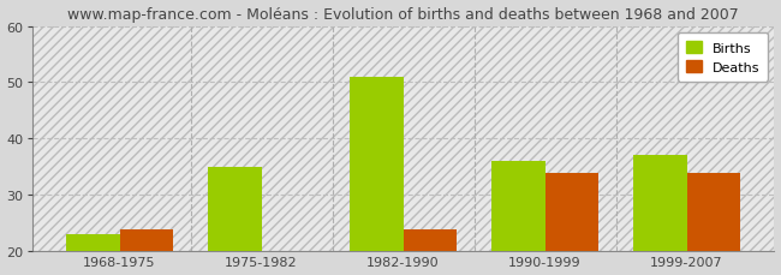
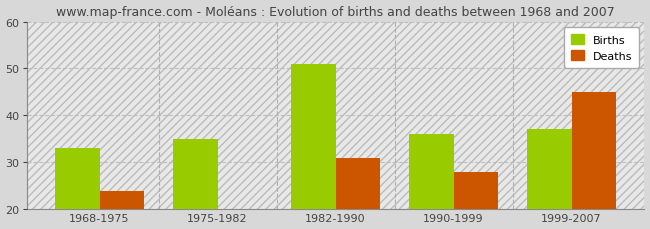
Births/1968-1975: 23 -> 33
Deaths/1982-1990: 24 -> 31
Deaths/1990-1999: 34 -> 28
Deaths/1999-2007: 34 -> 45
